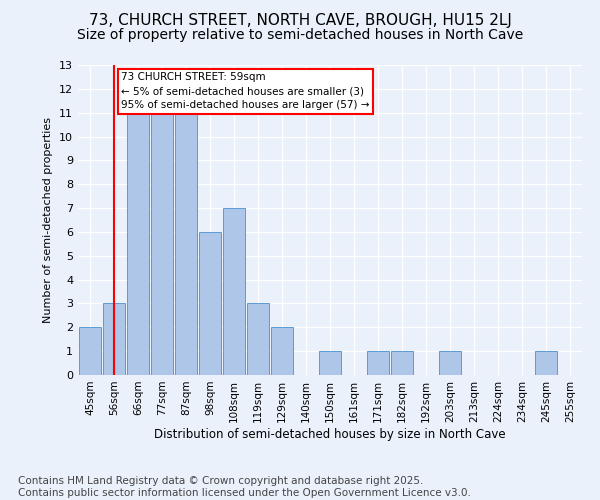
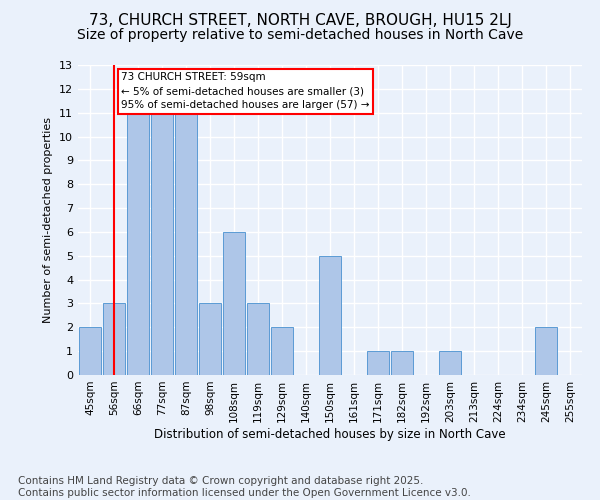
98sqm: 6 -> 3
108sqm: 7 -> 6
150sqm: 1 -> 5
245sqm: 1 -> 2
